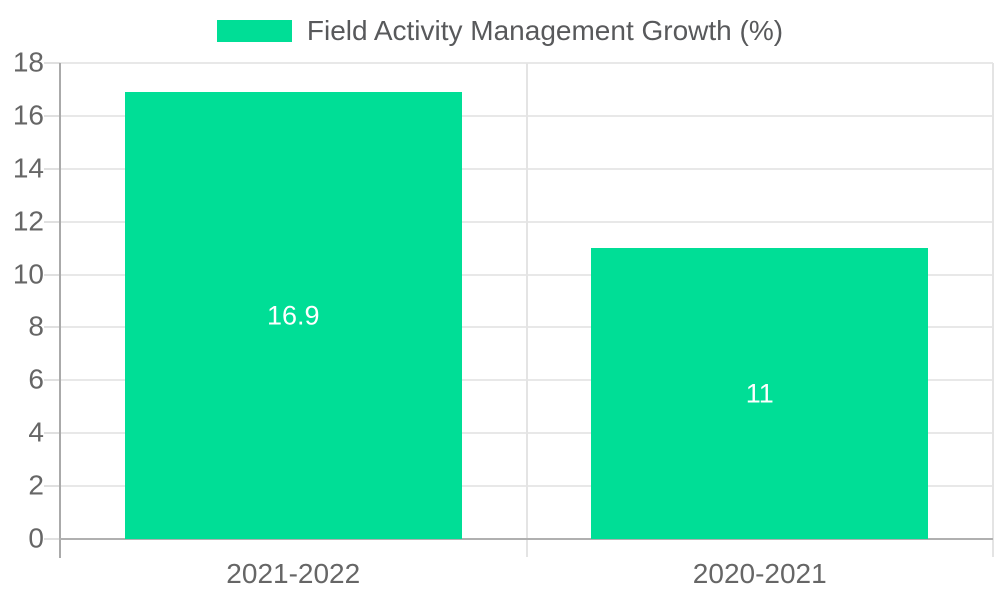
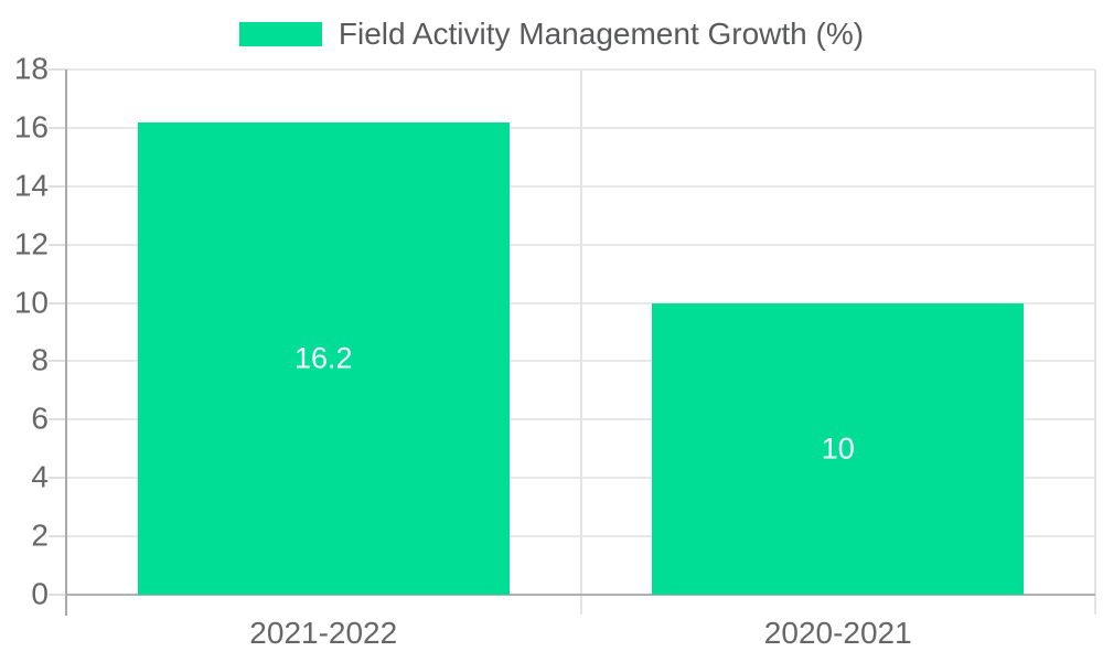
2021-2022: 16.9 -> 16.2
2020-2021: 11 -> 10
